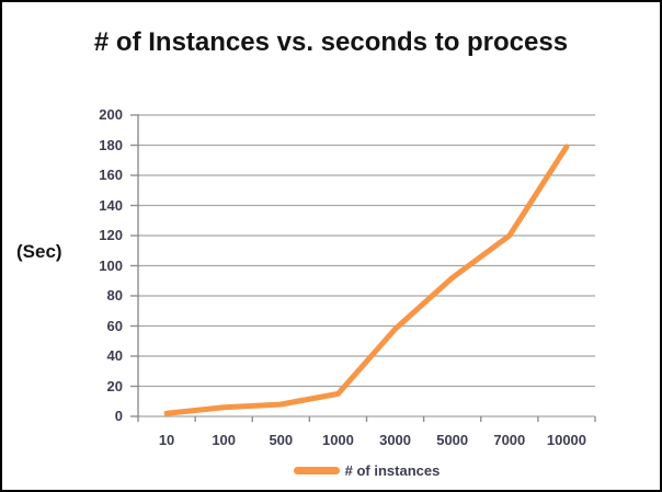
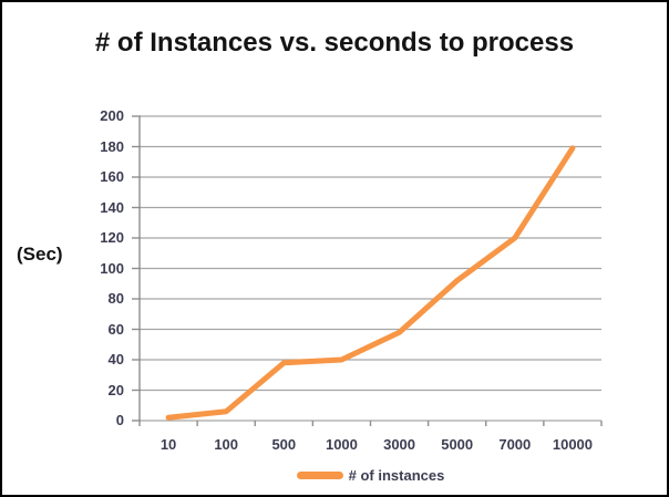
500: 8 -> 38
1000: 15 -> 40
